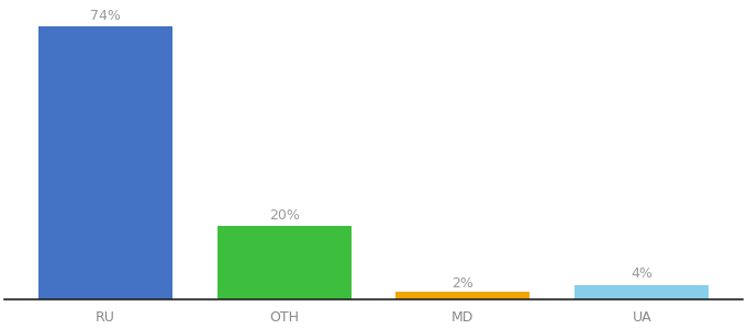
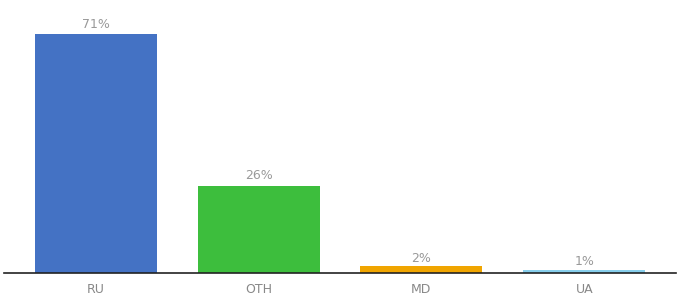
RU: 74% -> 71%
OTH: 20% -> 26%
UA: 4% -> 1%
